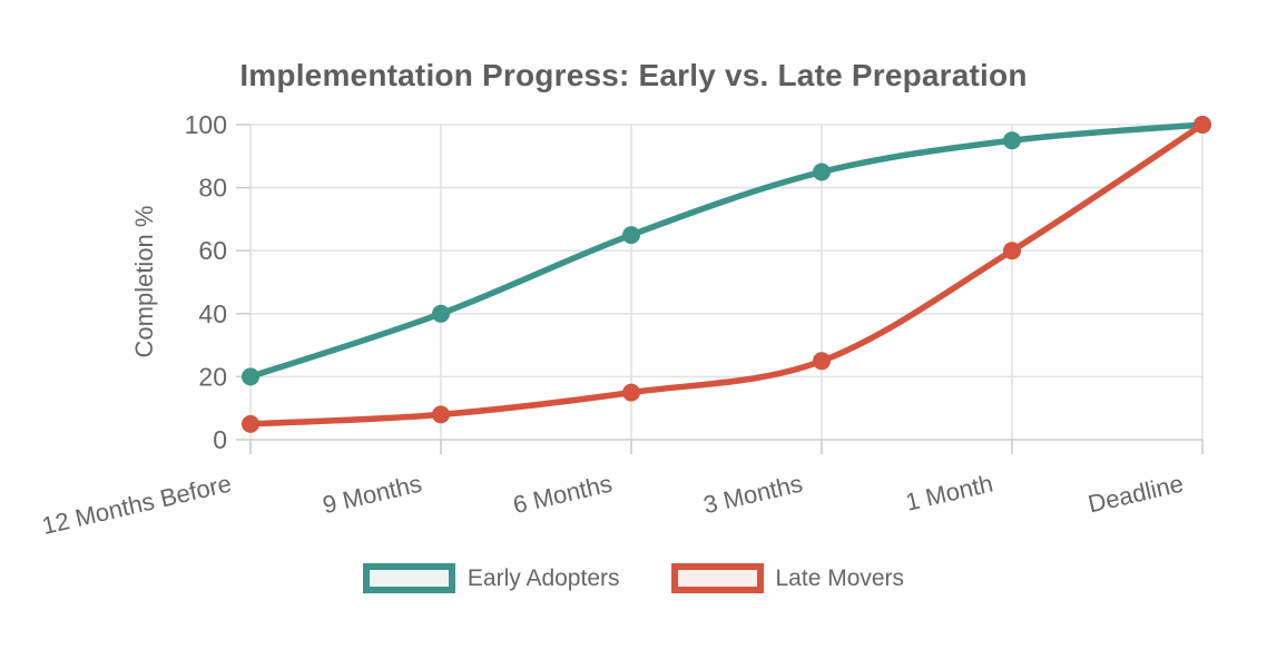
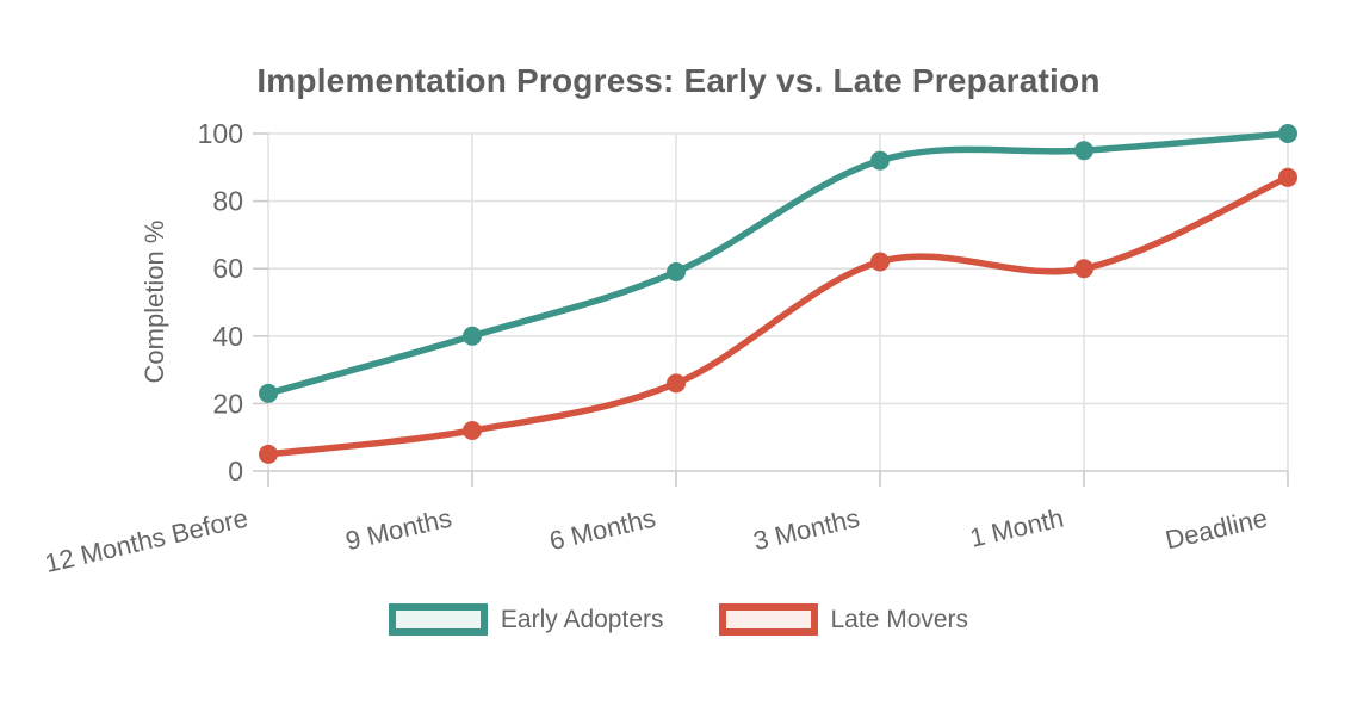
Early Adopters/12 Months Before: 20 -> 23
Late Movers/9 Months: 8 -> 12
Early Adopters/6 Months: 65 -> 59
Late Movers/6 Months: 15 -> 26
Early Adopters/3 Months: 85 -> 92
Late Movers/3 Months: 25 -> 62
Late Movers/Deadline: 100 -> 87
